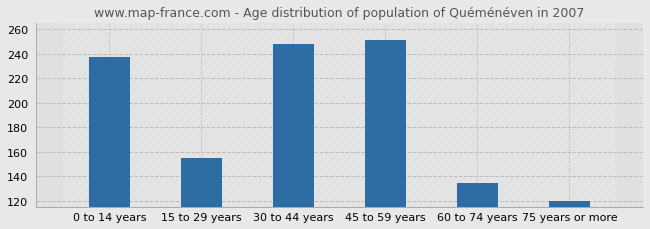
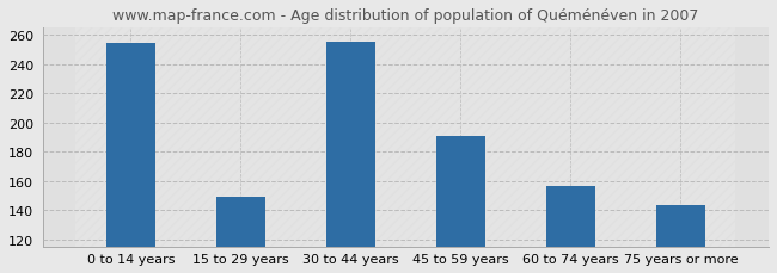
0 to 14 years: 237 -> 254
15 to 29 years: 155 -> 149
30 to 44 years: 248 -> 255
45 to 59 years: 251 -> 191
60 to 74 years: 135 -> 157
75 years or more: 120 -> 144
